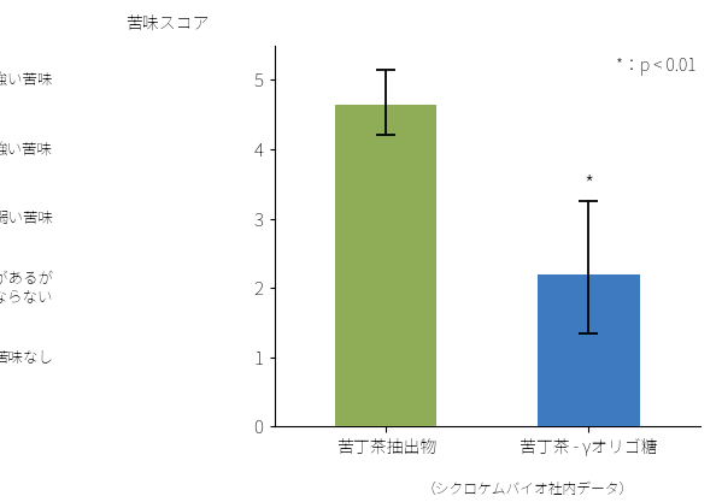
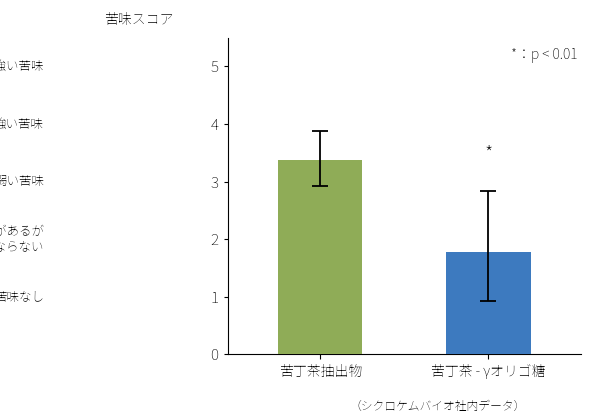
苦丁茶抽出物: 4.65 -> 3.38
苦丁茶 - γオリゴ糖: 2.20 -> 1.78
